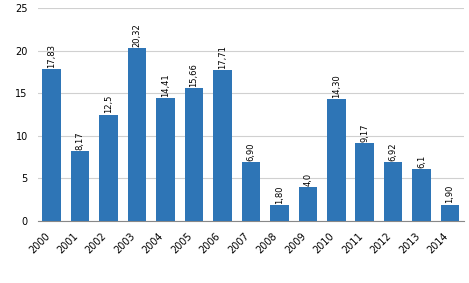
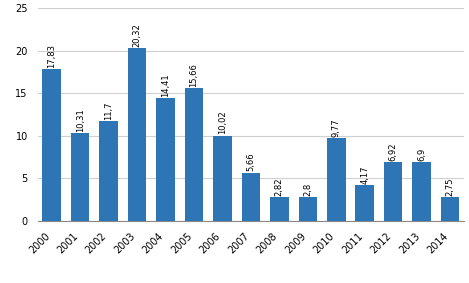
2001: 8,17 -> 10,31
2002: 12,5 -> 11,7
2006: 17,71 -> 10,02
2007: 6,90 -> 5,66
2008: 1,80 -> 2,82
2009: 4,0 -> 2,8
2010: 14,30 -> 9,77
2011: 9,17 -> 4,17
2013: 6,1 -> 6,9
2014: 1,90 -> 2,75
